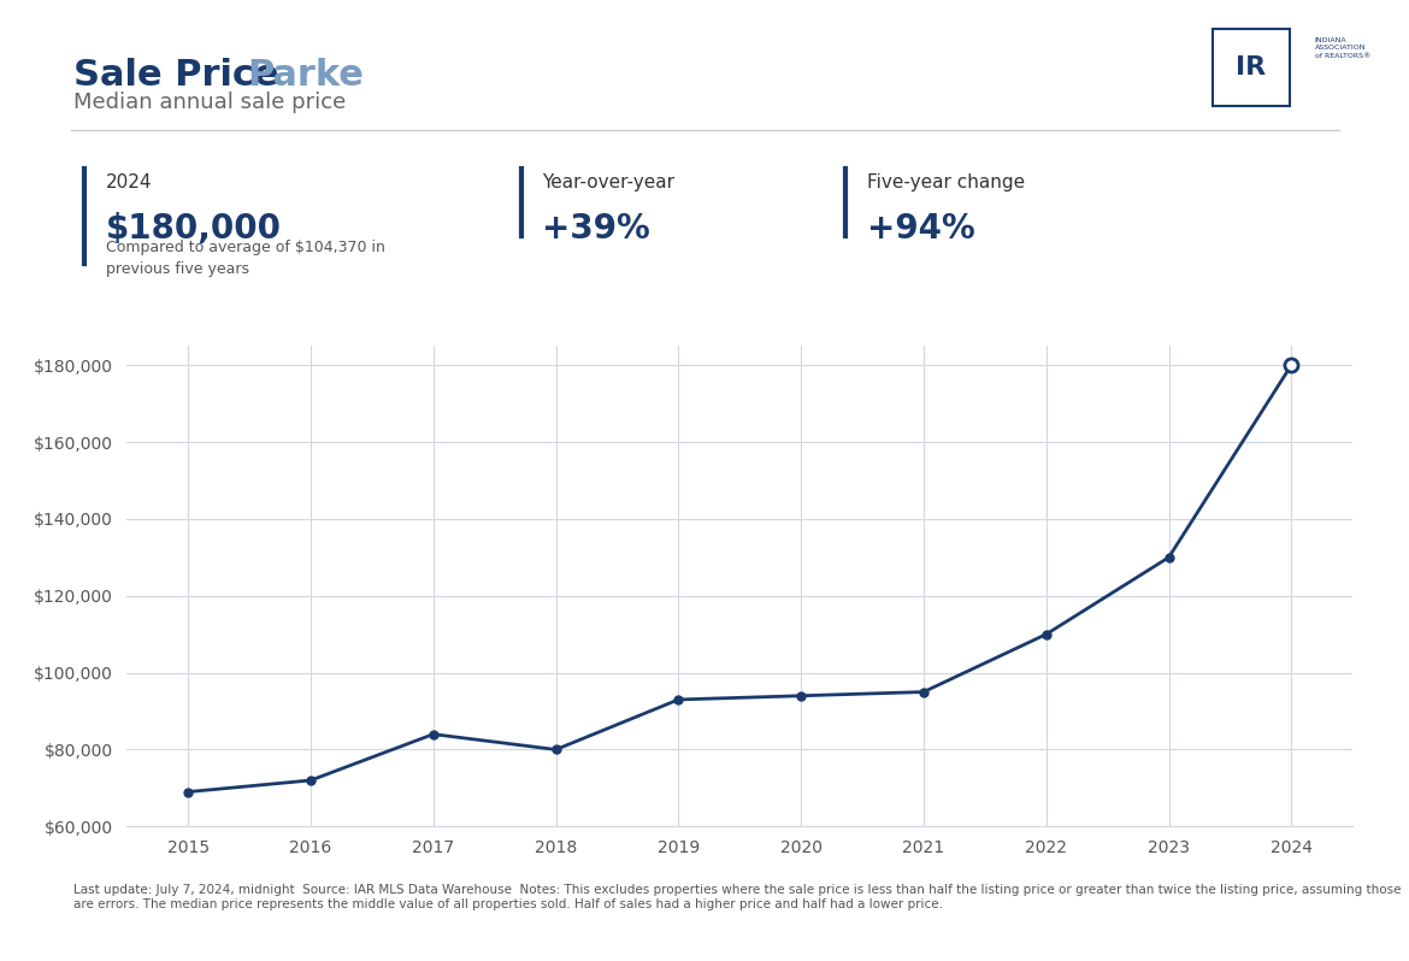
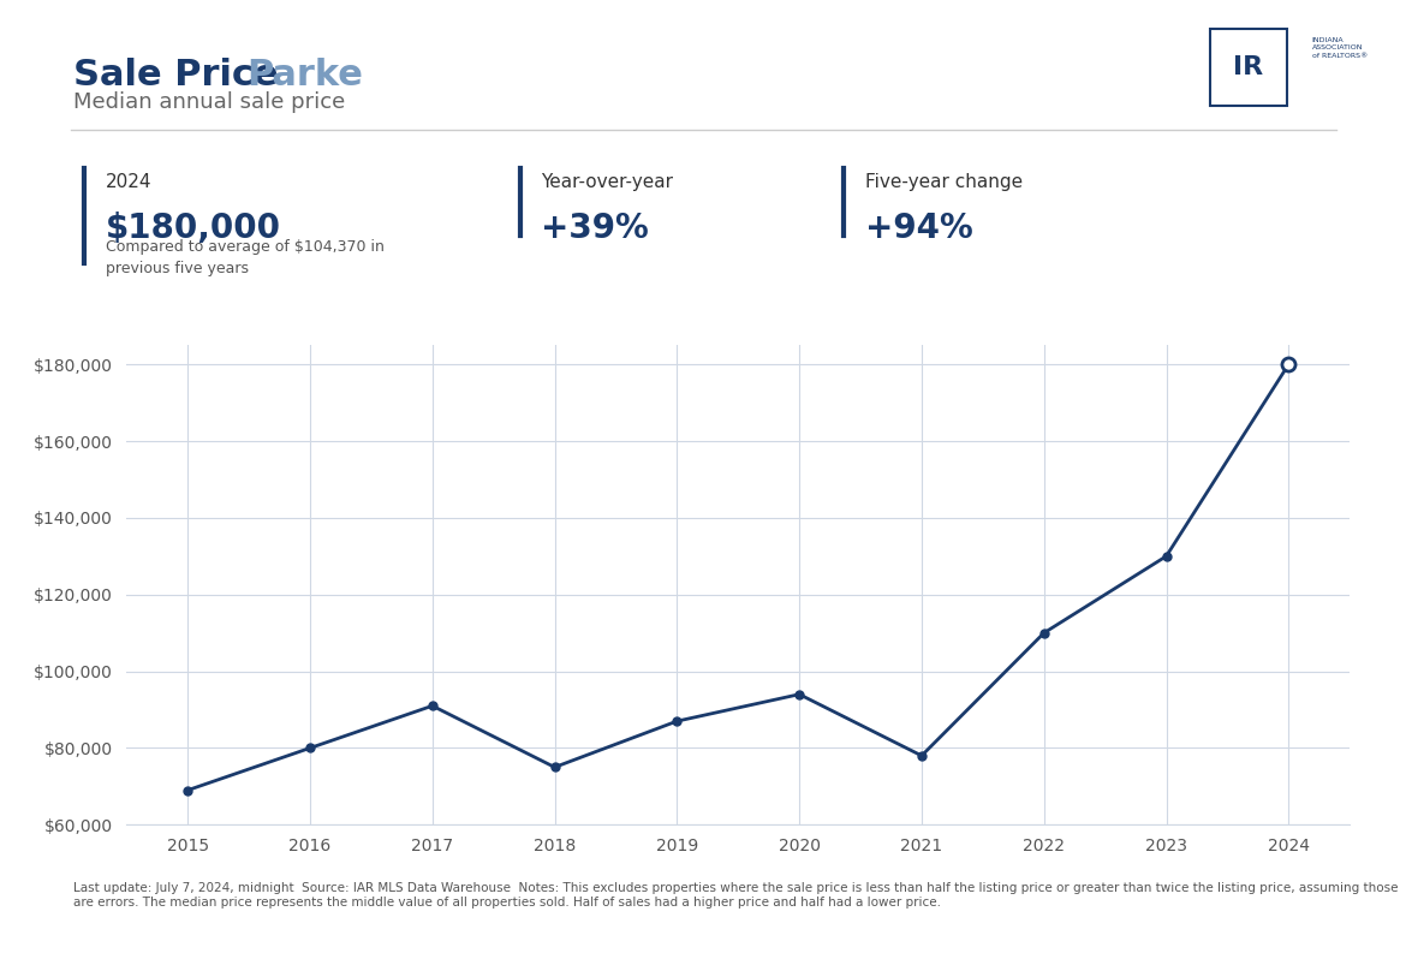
2016: $72,000 -> $80,000
2017: $84,000 -> $91,000
2018: $80,000 -> $75,000
2019: $93,000 -> $87,000
2021: $95,000 -> $78,000
